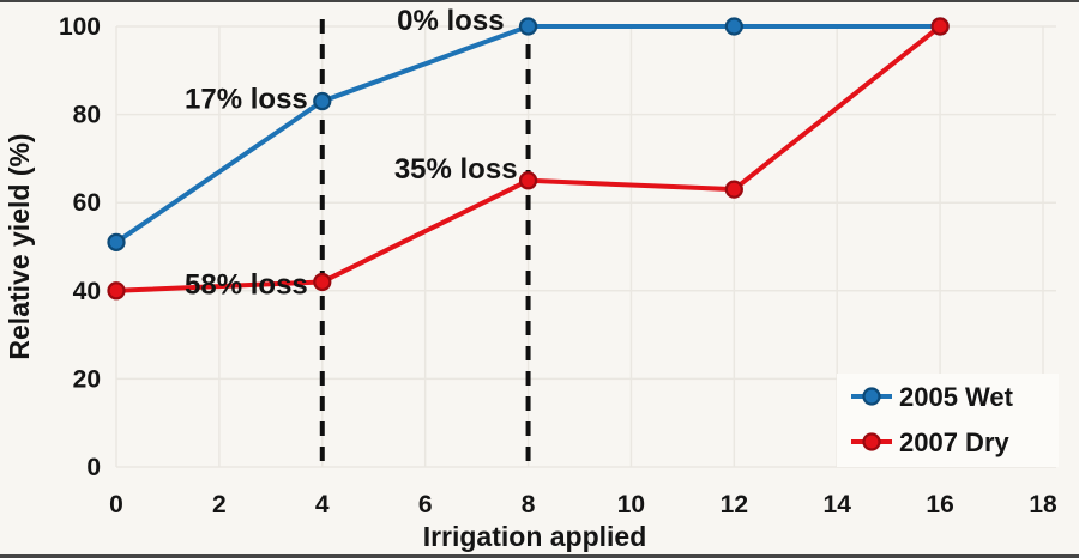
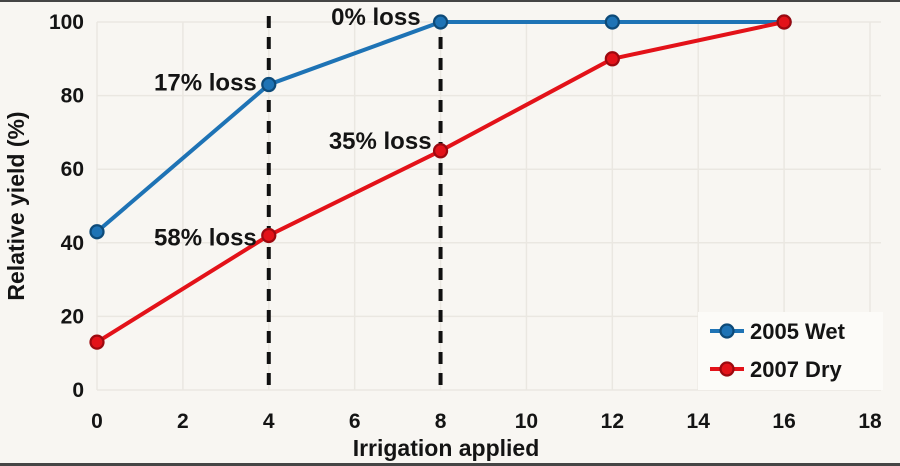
2005 Wet/0: 51 -> 43
2007 Dry/0: 40 -> 13
2007 Dry/12: 63 -> 90
